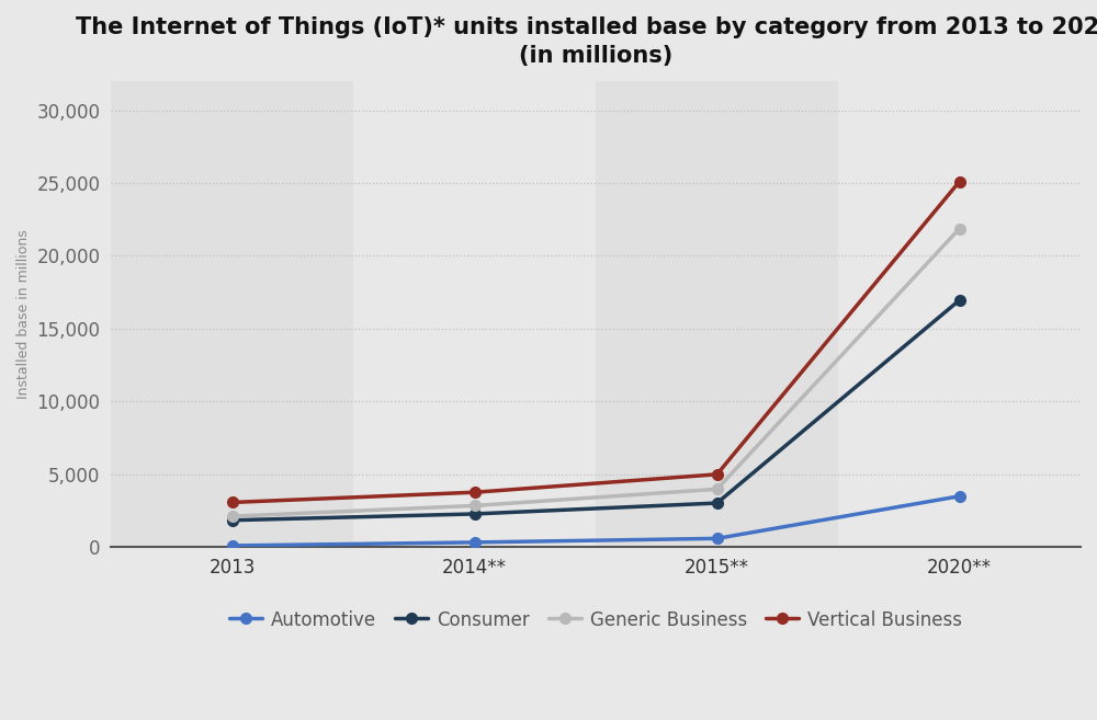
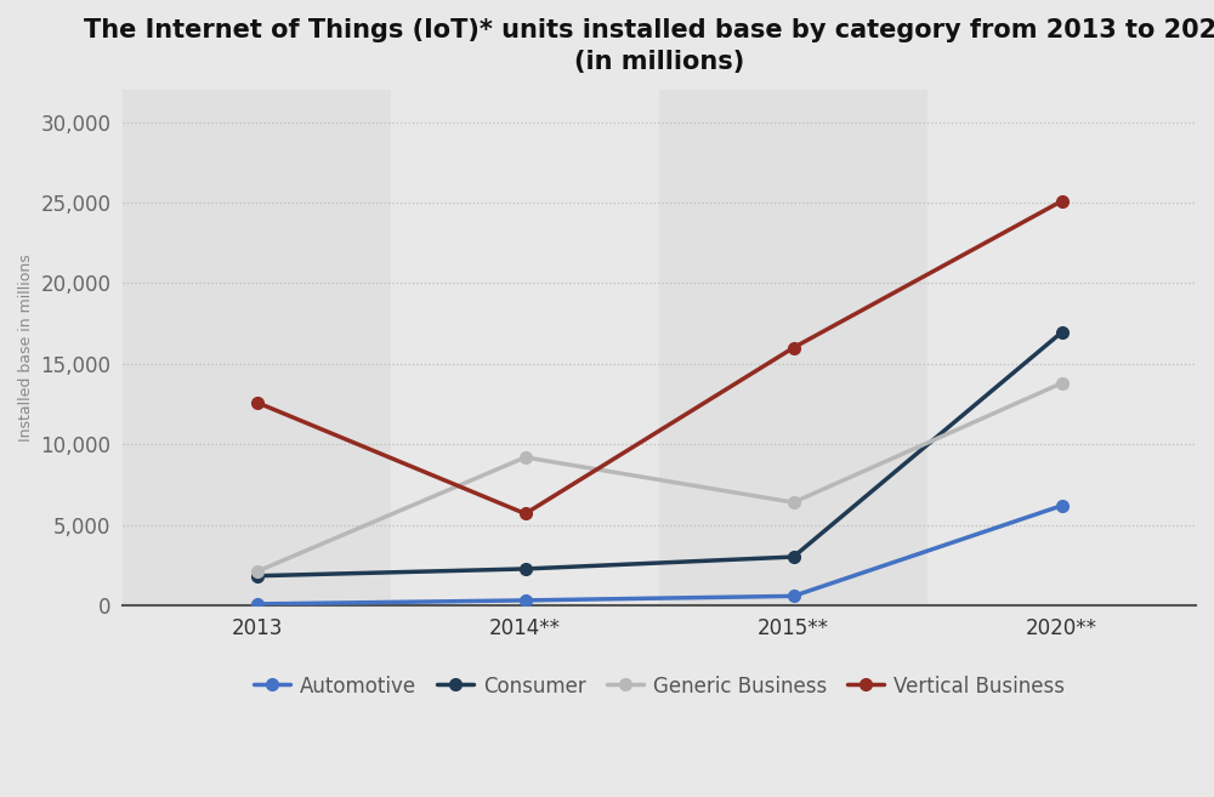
Vertical Business/2013: 3,100 -> 12,600
Generic Business/2014**: 2,800 -> 9,200
Vertical Business/2014**: 3,800 -> 5,700
Generic Business/2015**: 4,000 -> 6,400
Vertical Business/2015**: 5,000 -> 16,000
Automotive/2020**: 3,500 -> 6,200
Generic Business/2020**: 21,900 -> 13,800
